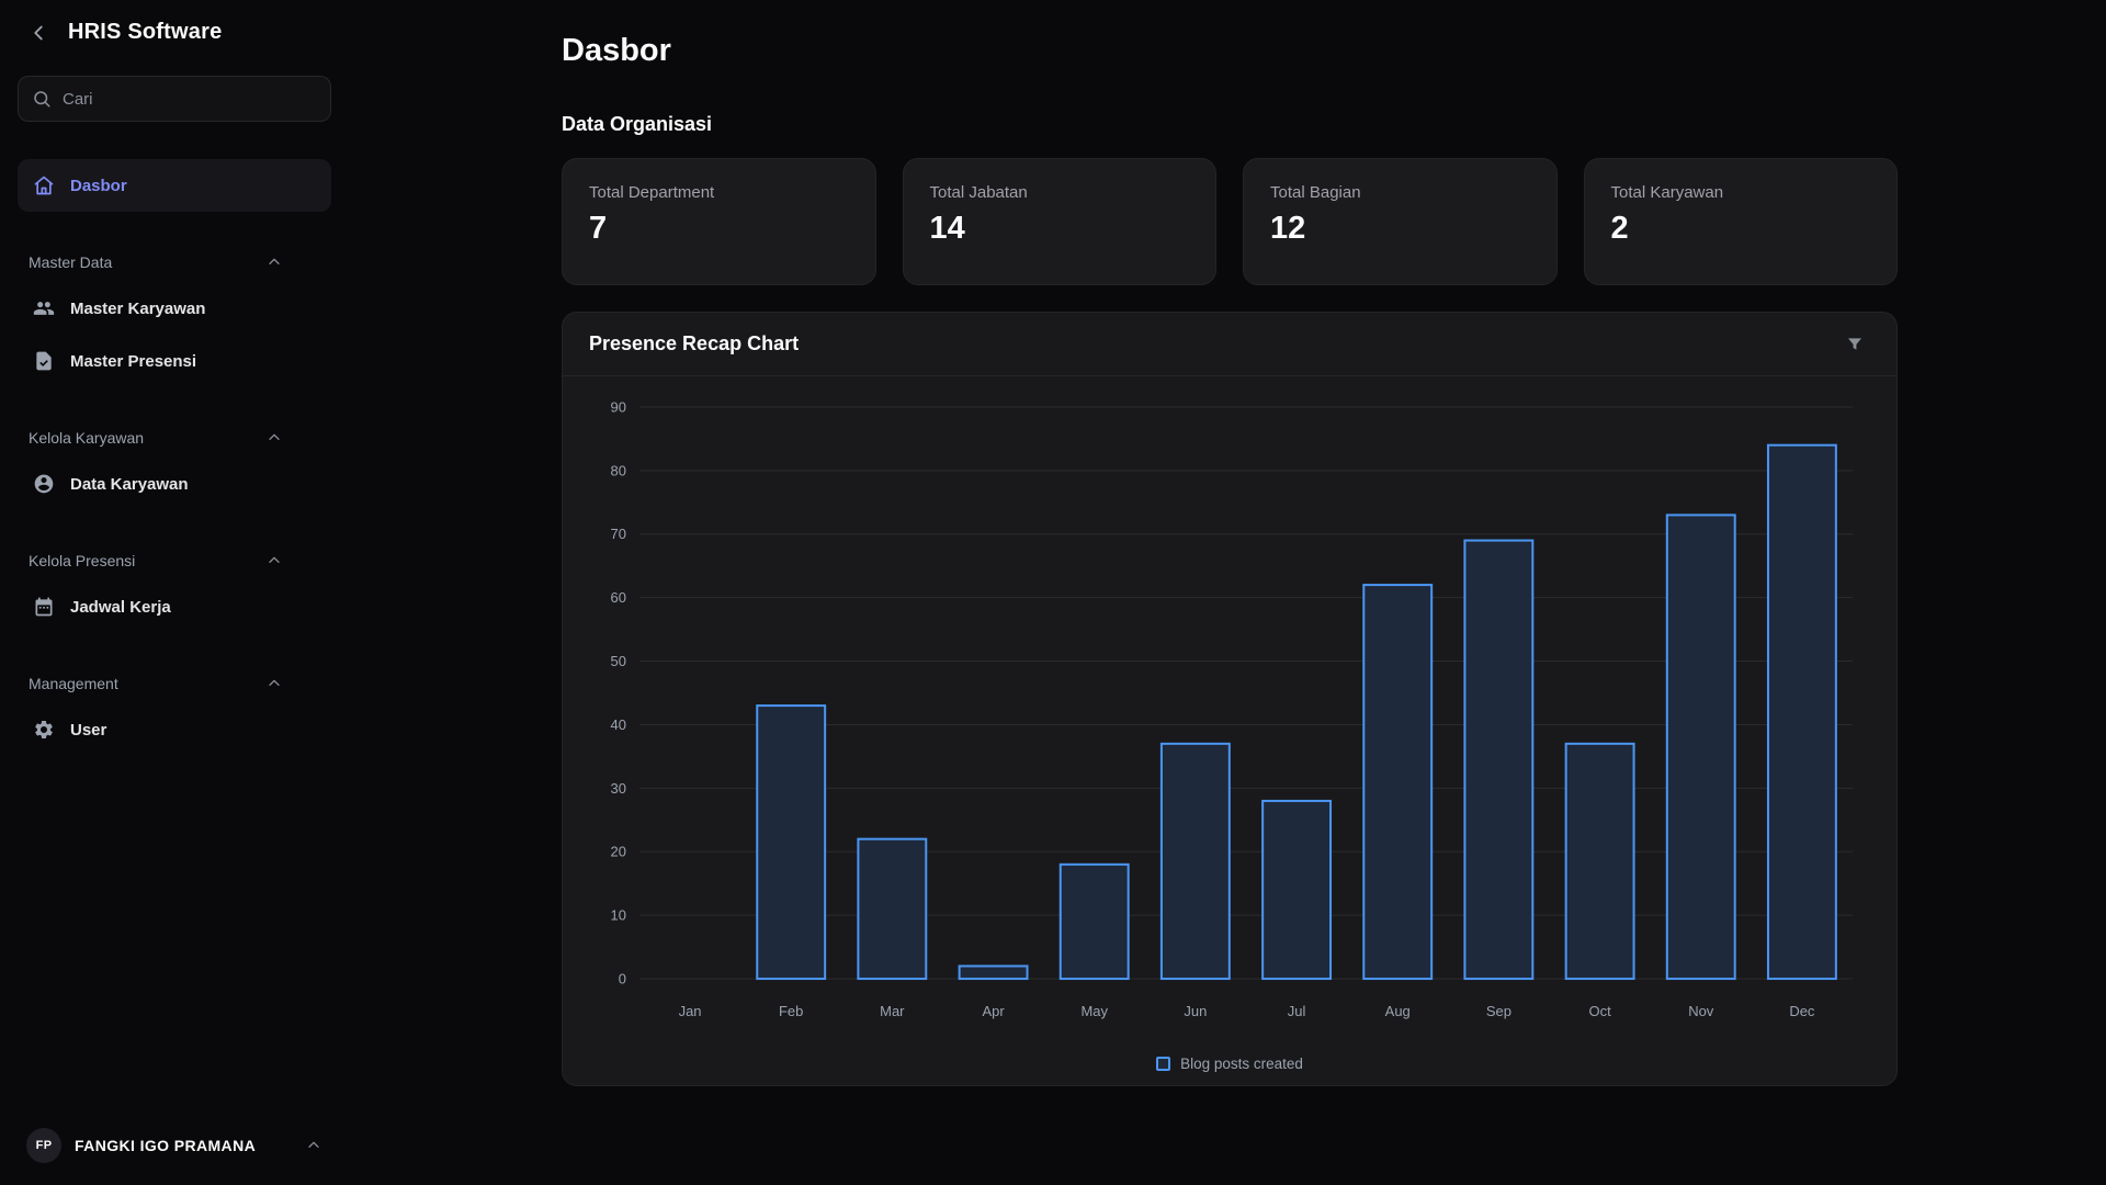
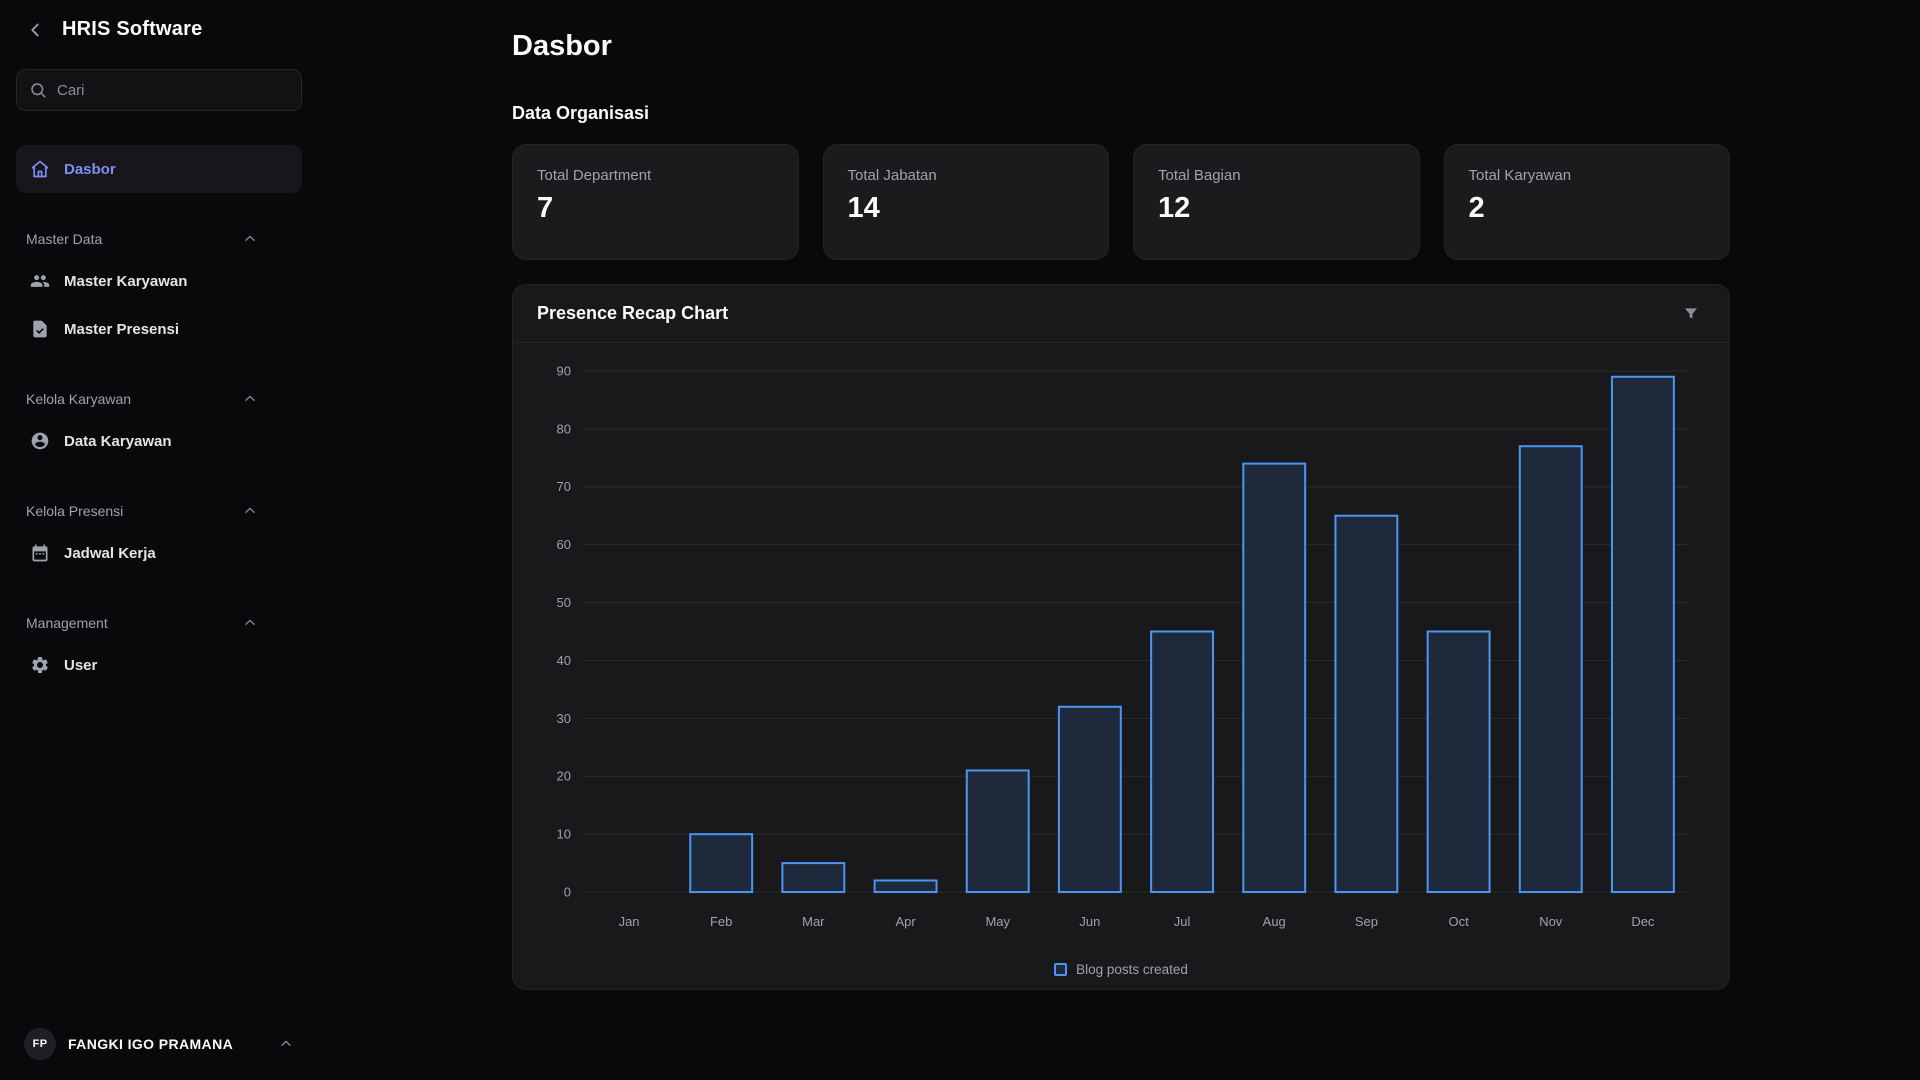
Feb: 43 -> 10
Mar: 22 -> 5
May: 18 -> 21
Jun: 37 -> 32
Jul: 28 -> 45
Aug: 62 -> 74
Sep: 69 -> 65
Oct: 37 -> 45
Nov: 73 -> 77
Dec: 84 -> 89
